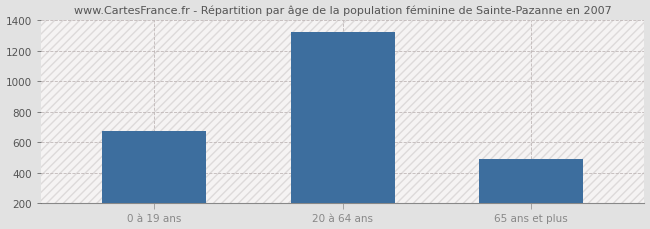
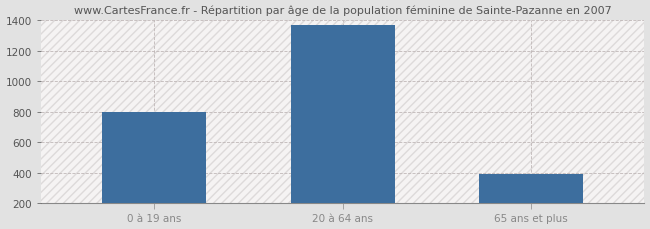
0 à 19 ans: 670 -> 800
20 à 64 ans: 1320 -> 1370
65 ans et plus: 490 -> 390
